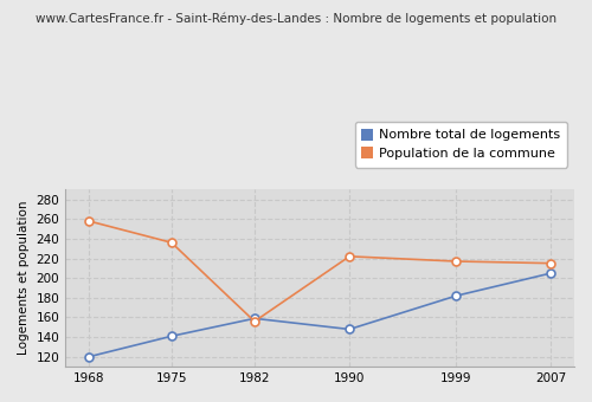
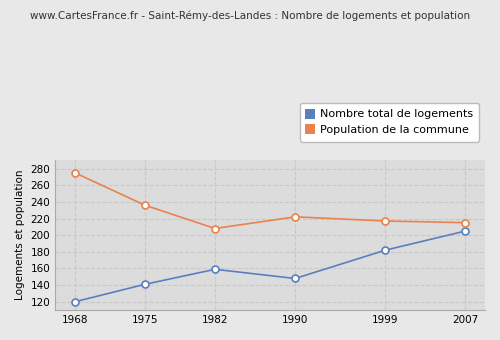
Population de la commune/1968: 258 -> 275
Population de la commune/1982: 156 -> 208
